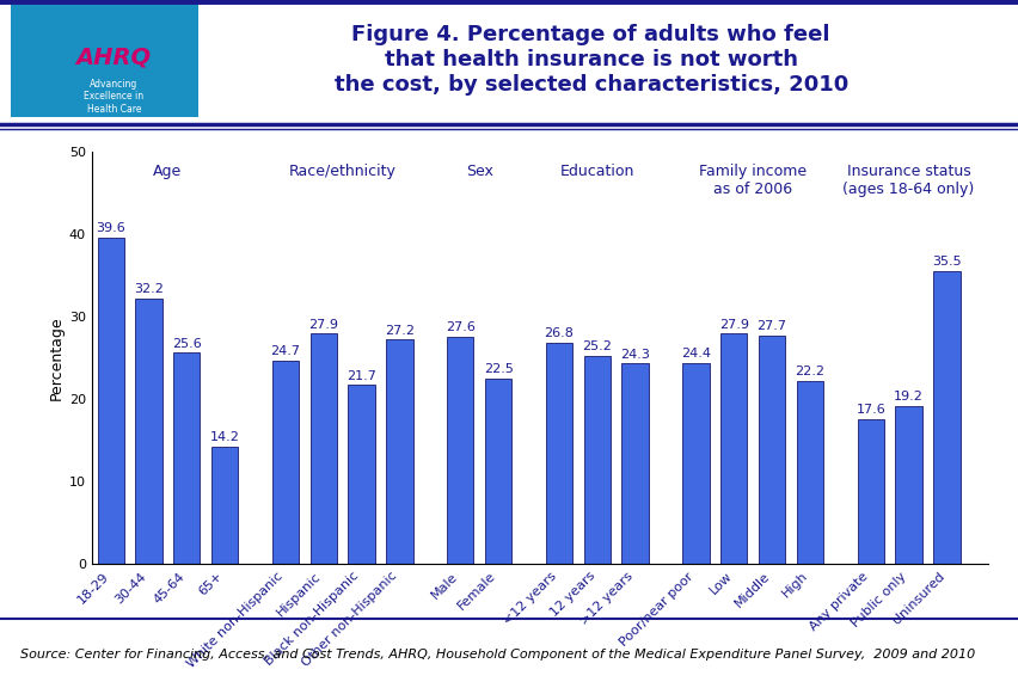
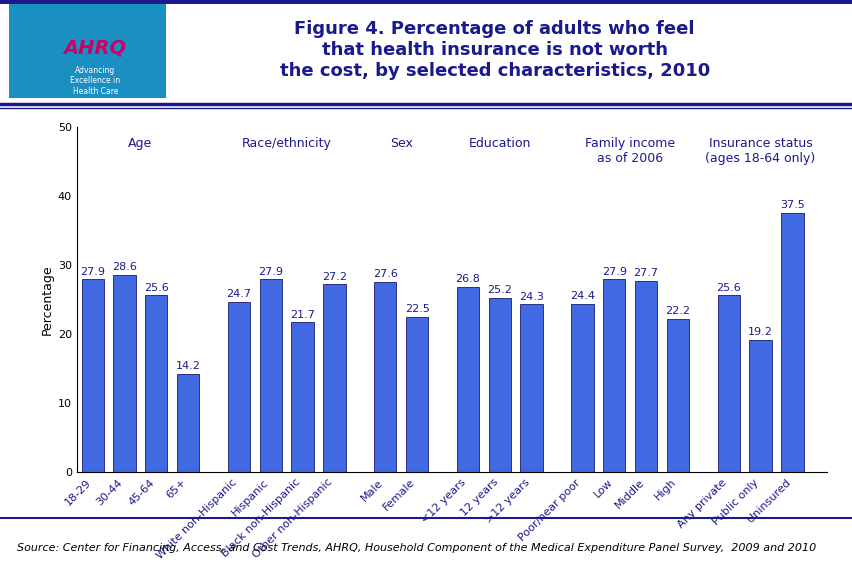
18-29: 39.6 -> 27.9
30-44: 32.2 -> 28.6
Any private: 17.6 -> 25.6
Uninsured: 35.5 -> 37.5
